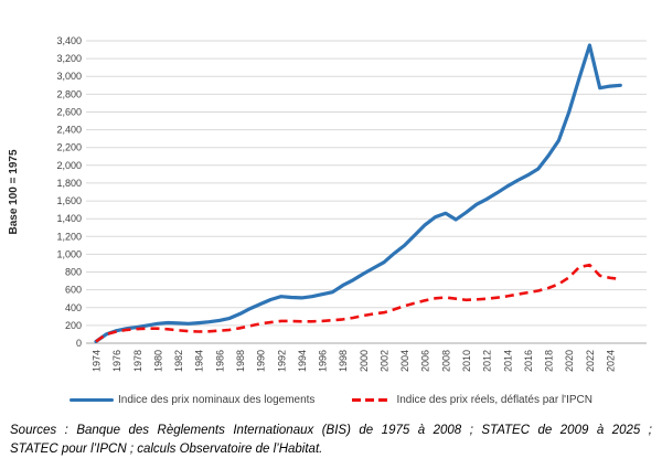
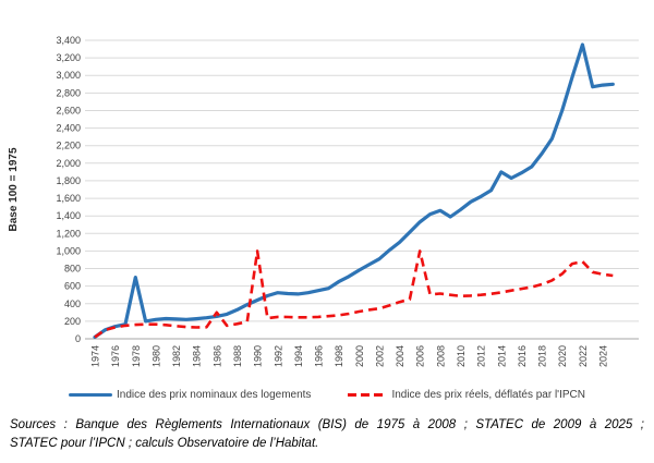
Indice des prix nominaux des logements/1978: 200 -> 700
Indice des prix réels, déflatés par l'IPCN/1986: 100 -> 300
Indice des prix réels, déflatés par l'IPCN/1990: 200 -> 1000
Indice des prix réels, déflatés par l'IPCN/2006: 500 -> 1000
Indice des prix nominaux des logements/2014: 1800 -> 1900
